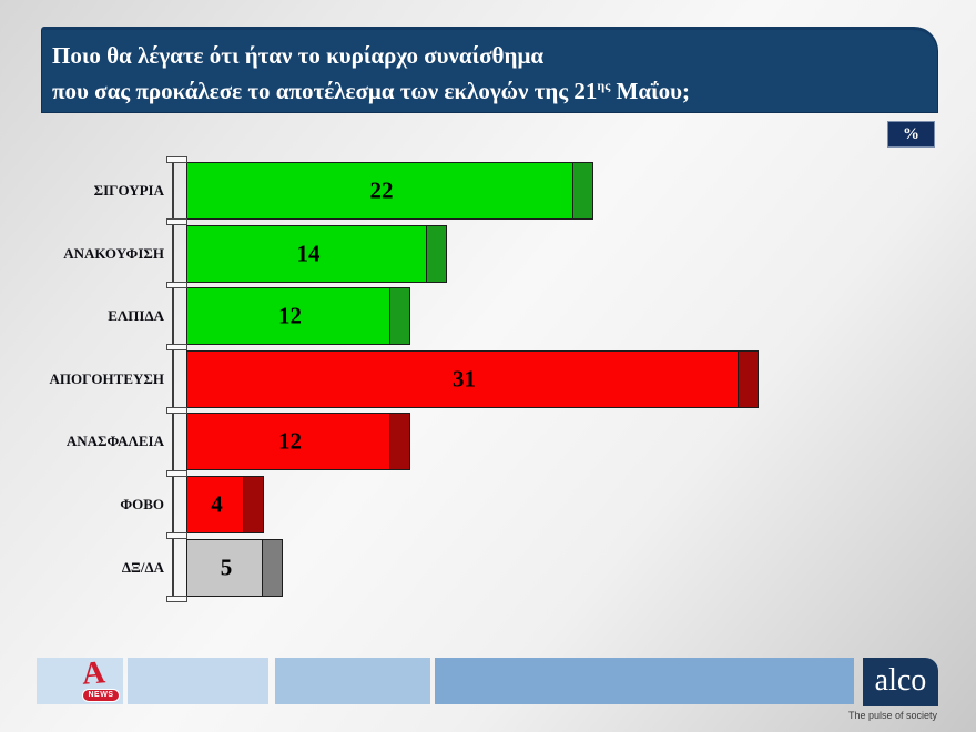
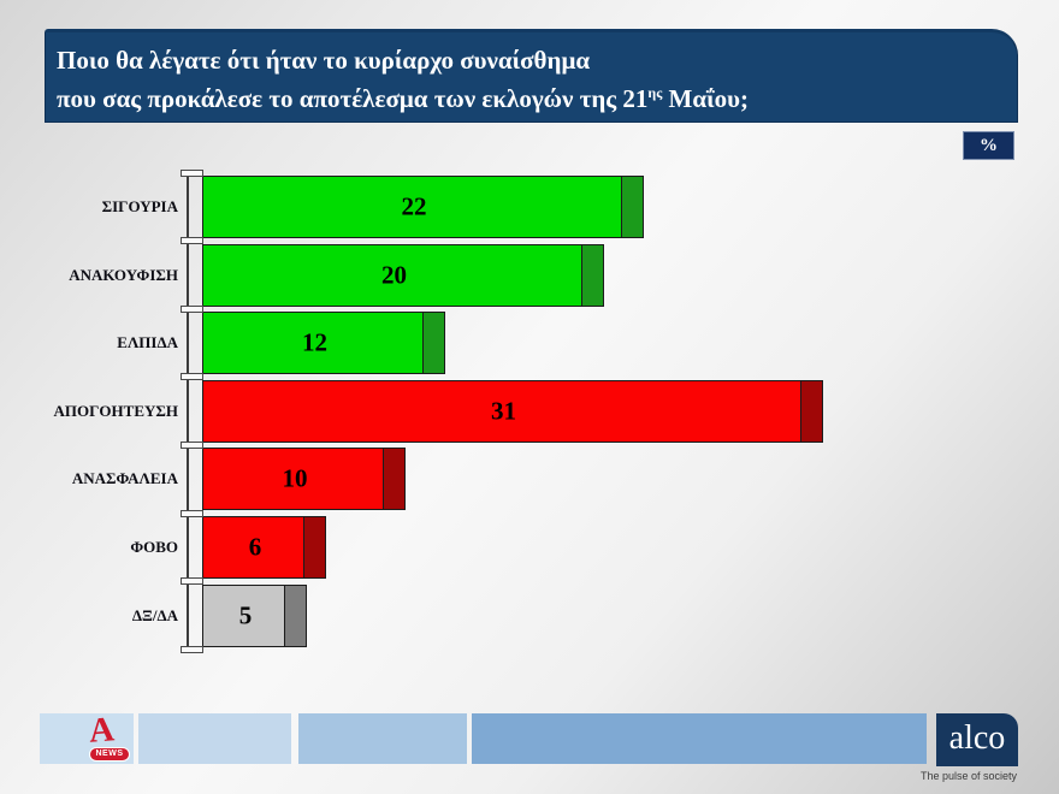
ΑΝΑΚΟΥΦΙΣΗ: 14 -> 20
ΑΝΑΣΦΑΛΕΙΑ: 12 -> 10
ΦΟΒΟ: 4 -> 6
